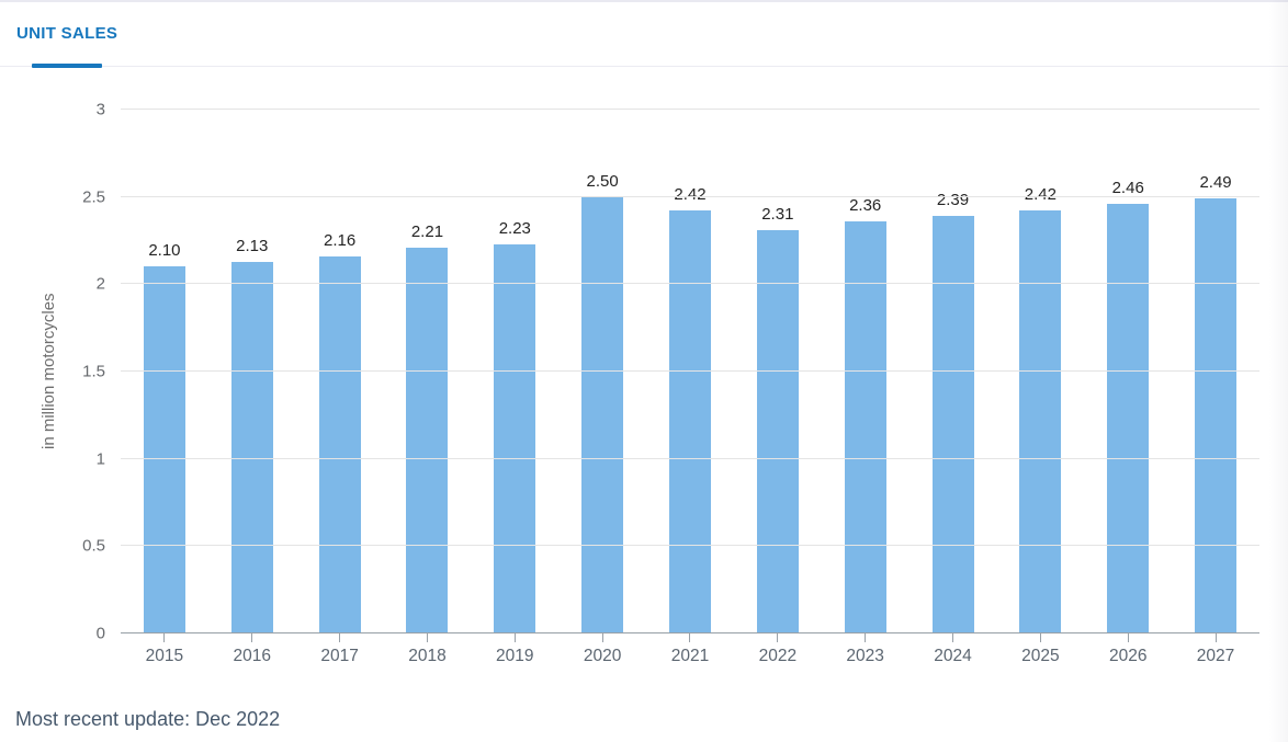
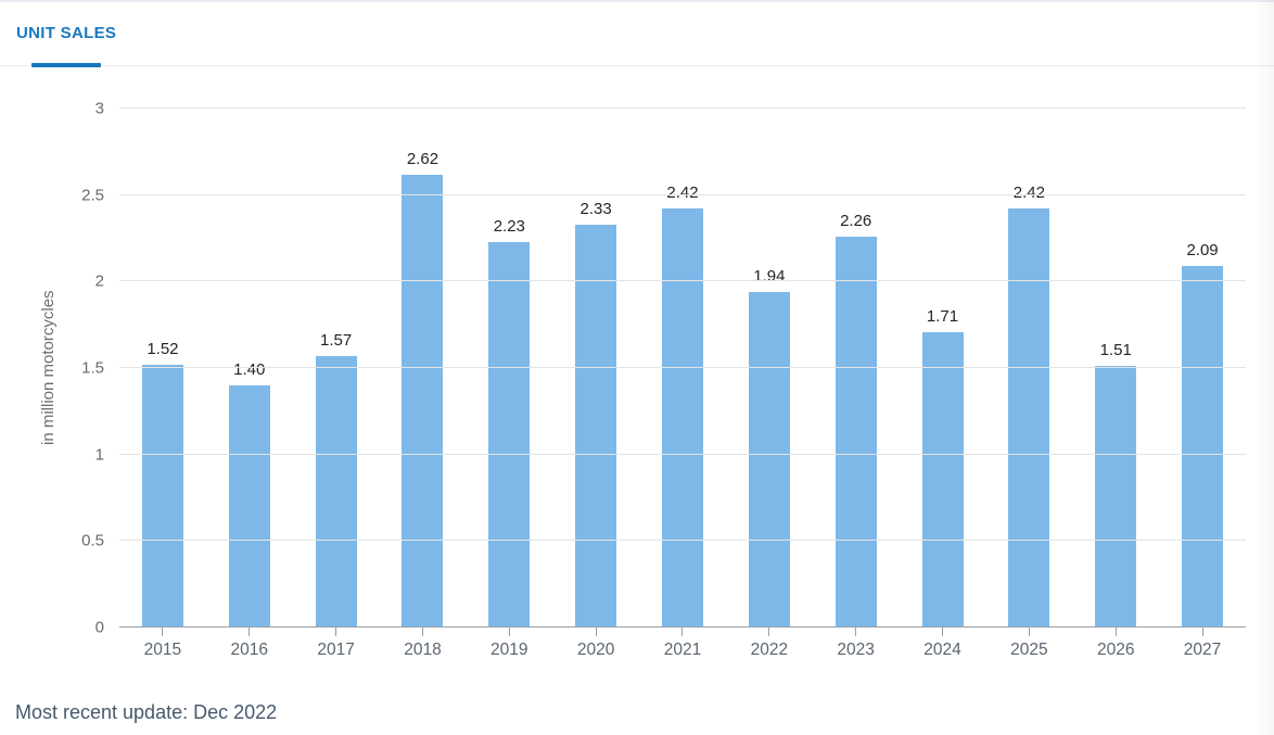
2015: 2.10 -> 1.52
2016: 2.13 -> 1.40
2017: 2.16 -> 1.57
2018: 2.21 -> 2.62
2020: 2.50 -> 2.33
2022: 2.31 -> 1.94
2023: 2.36 -> 2.26
2024: 2.39 -> 1.71
2026: 2.46 -> 1.51
2027: 2.49 -> 2.09
